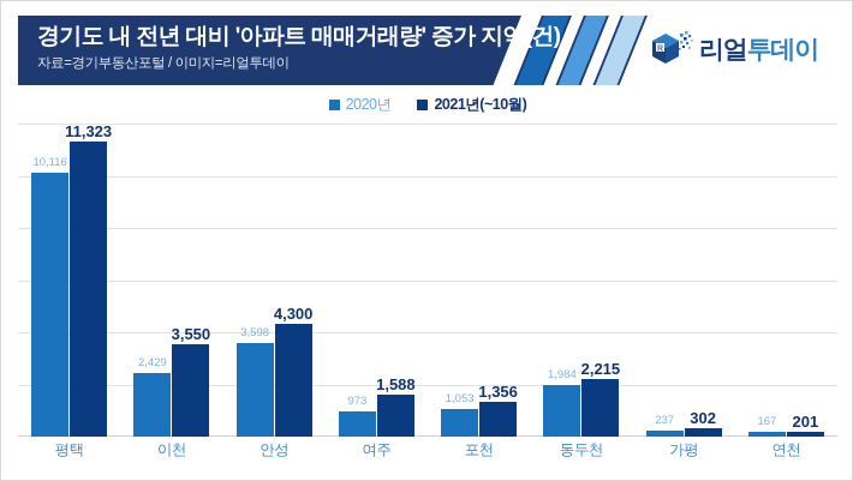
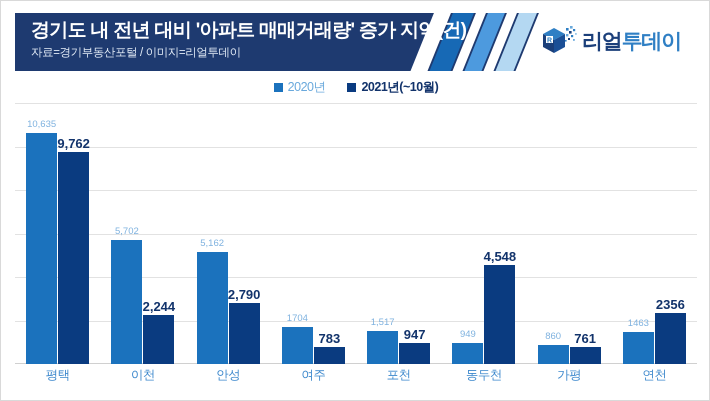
2020년/평택: 10,116 -> 10,635
2021년(~10월)/평택: 11,323 -> 9,762
2020년/이천: 2,429 -> 5,702
2021년(~10월)/이천: 3,550 -> 2,244
2020년/안성: 3,598 -> 5,162
2021년(~10월)/안성: 4,300 -> 2,790
2020년/여주: 973 -> 1704
2021년(~10월)/여주: 1,588 -> 783
2020년/포천: 1,053 -> 1,517
2021년(~10월)/포천: 1,356 -> 947
2020년/동두천: 1,984 -> 949
2021년(~10월)/동두천: 2,215 -> 4,548
2020년/가평: 237 -> 860
2021년(~10월)/가평: 302 -> 761
2020년/연천: 167 -> 1463
2021년(~10월)/연천: 201 -> 2356
